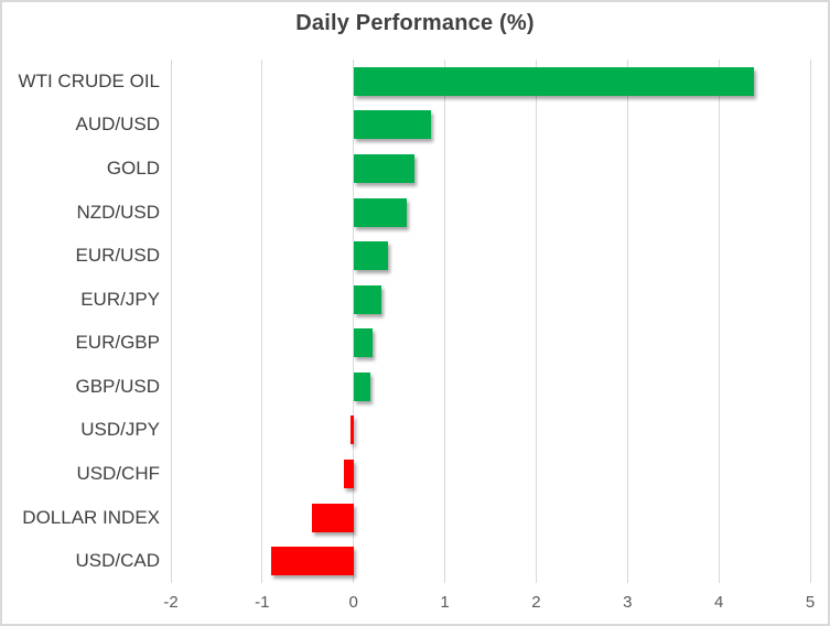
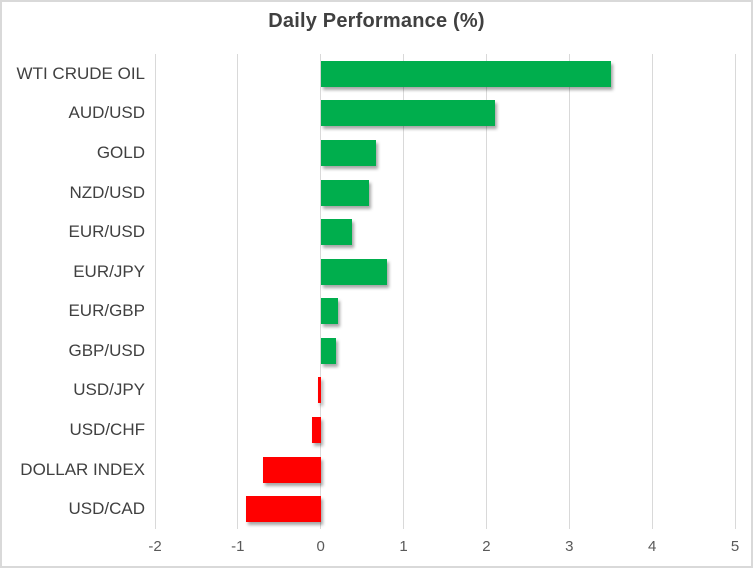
WTI CRUDE OIL: 4.4 -> 3.5
AUD/USD: 0.8 -> 2.1
EUR/JPY: 0.3 -> 0.8
DOLLAR INDEX: -0.5 -> -0.7
